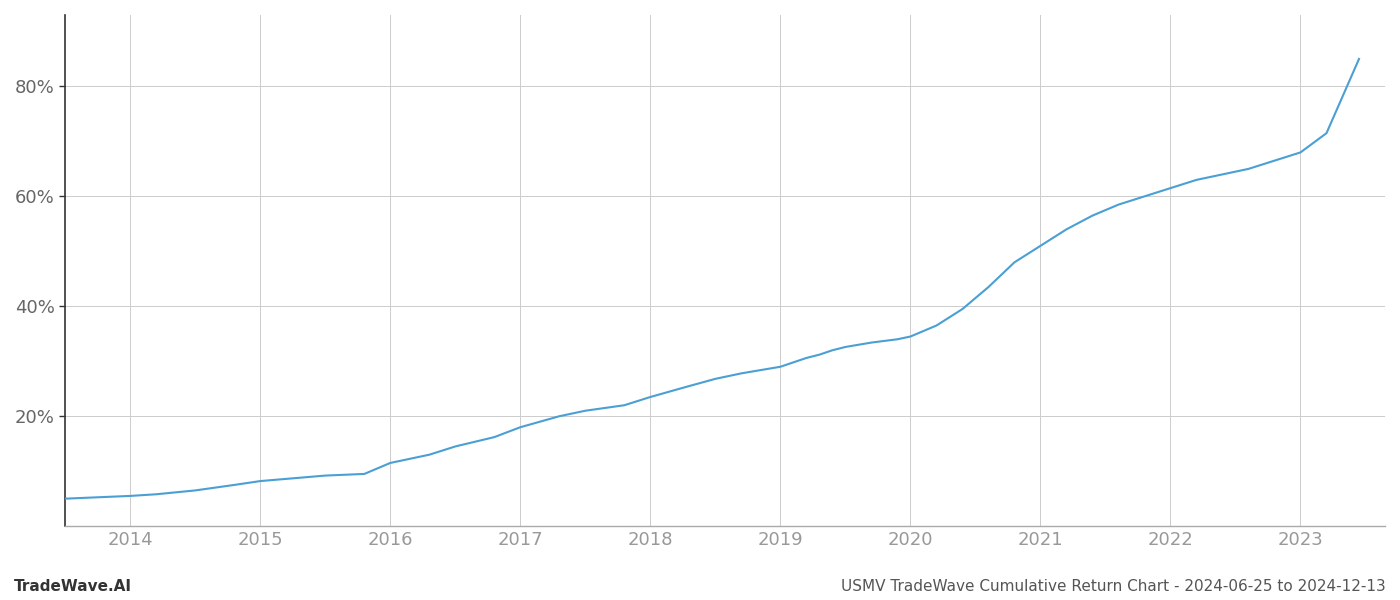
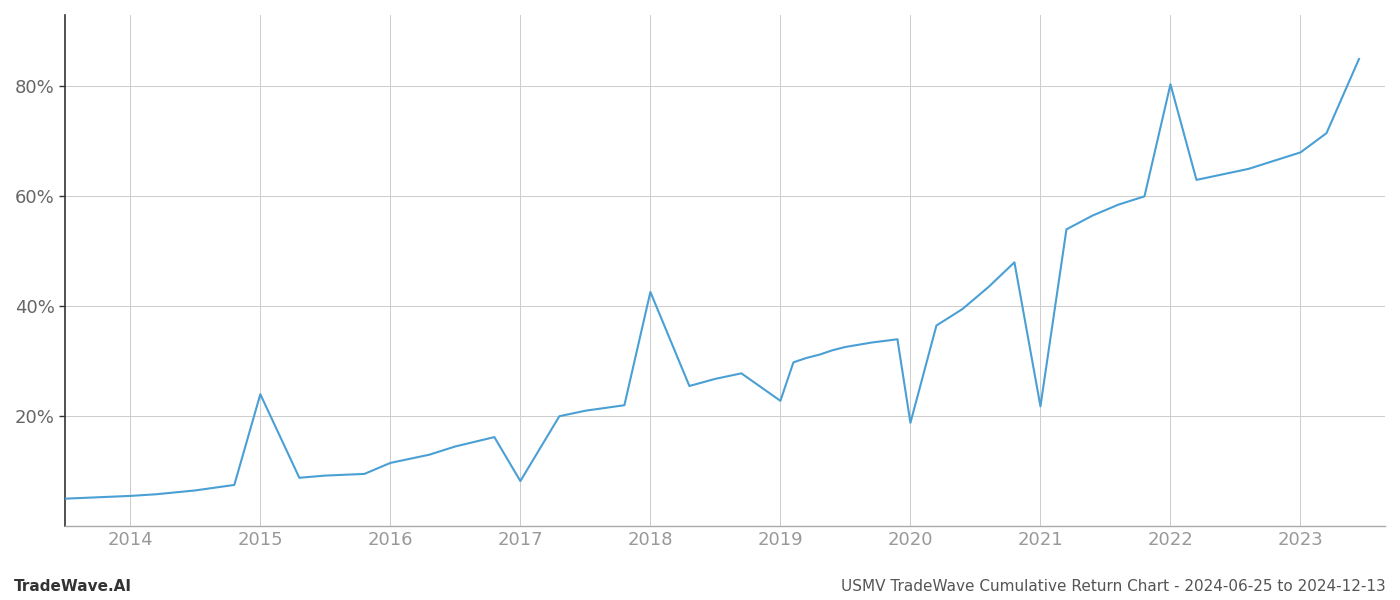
2015: 8.2% -> 24.0%
2017: 18.0% -> 8.2%
2018: 23.5% -> 42.6%
2019: 29.0% -> 22.8%
2020: 34.5% -> 18.8%
2021: 51.0% -> 21.8%
2022: 61.5% -> 80.4%
